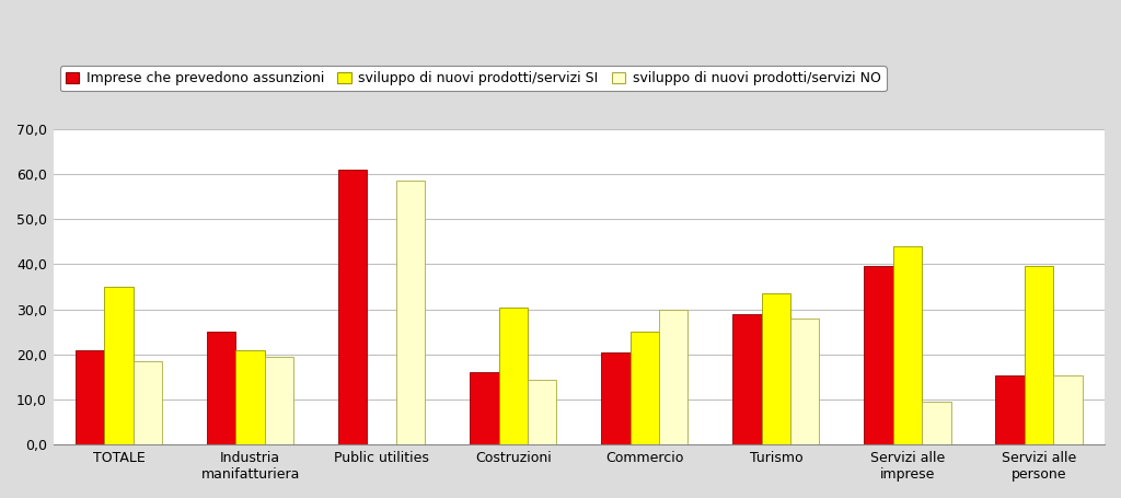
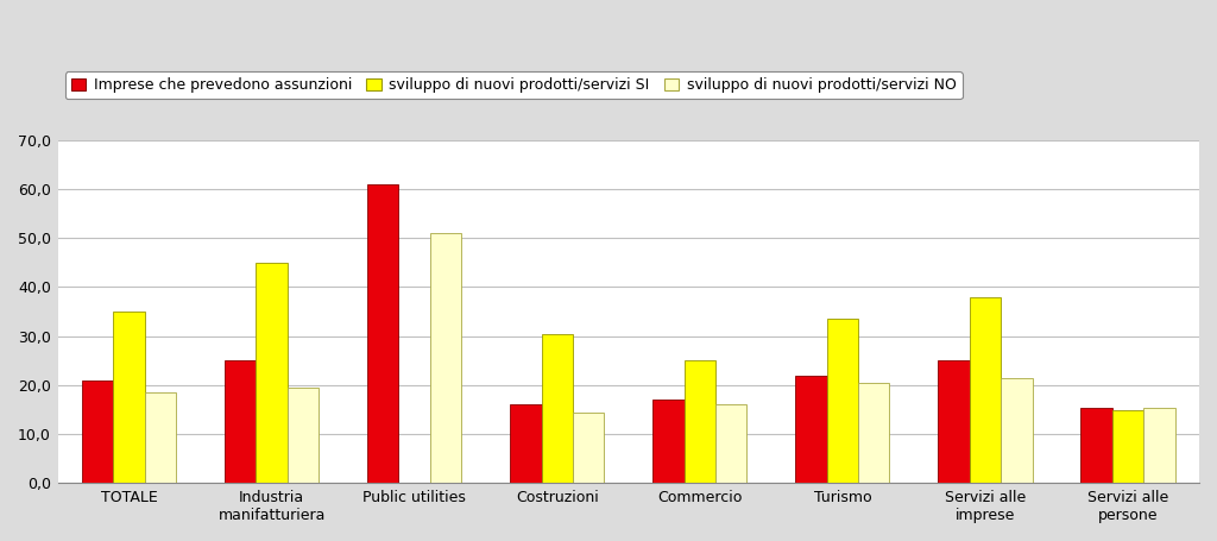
sviluppo di nuovi prodotti/servizi SI/Industria manifatturiera: 21,0 -> 45,0
sviluppo di nuovi prodotti/servizi NO/Public utilities: 58,5 -> 51,0
Imprese che prevedono assunzioni/Commercio: 20,5 -> 17,0
sviluppo di nuovi prodotti/servizi NO/Commercio: 30,0 -> 16,0
Imprese che prevedono assunzioni/Turismo: 29,0 -> 22,0
sviluppo di nuovi prodotti/servizi NO/Turismo: 28,0 -> 20,5
Imprese che prevedono assunzioni/Servizi alle imprese: 39,5 -> 25,0
sviluppo di nuovi prodotti/servizi SI/Servizi alle imprese: 44,0 -> 38,0
sviluppo di nuovi prodotti/servizi NO/Servizi alle imprese: 9,5 -> 21,5
sviluppo di nuovi prodotti/servizi SI/Servizi alle persone: 39,5 -> 15,0
